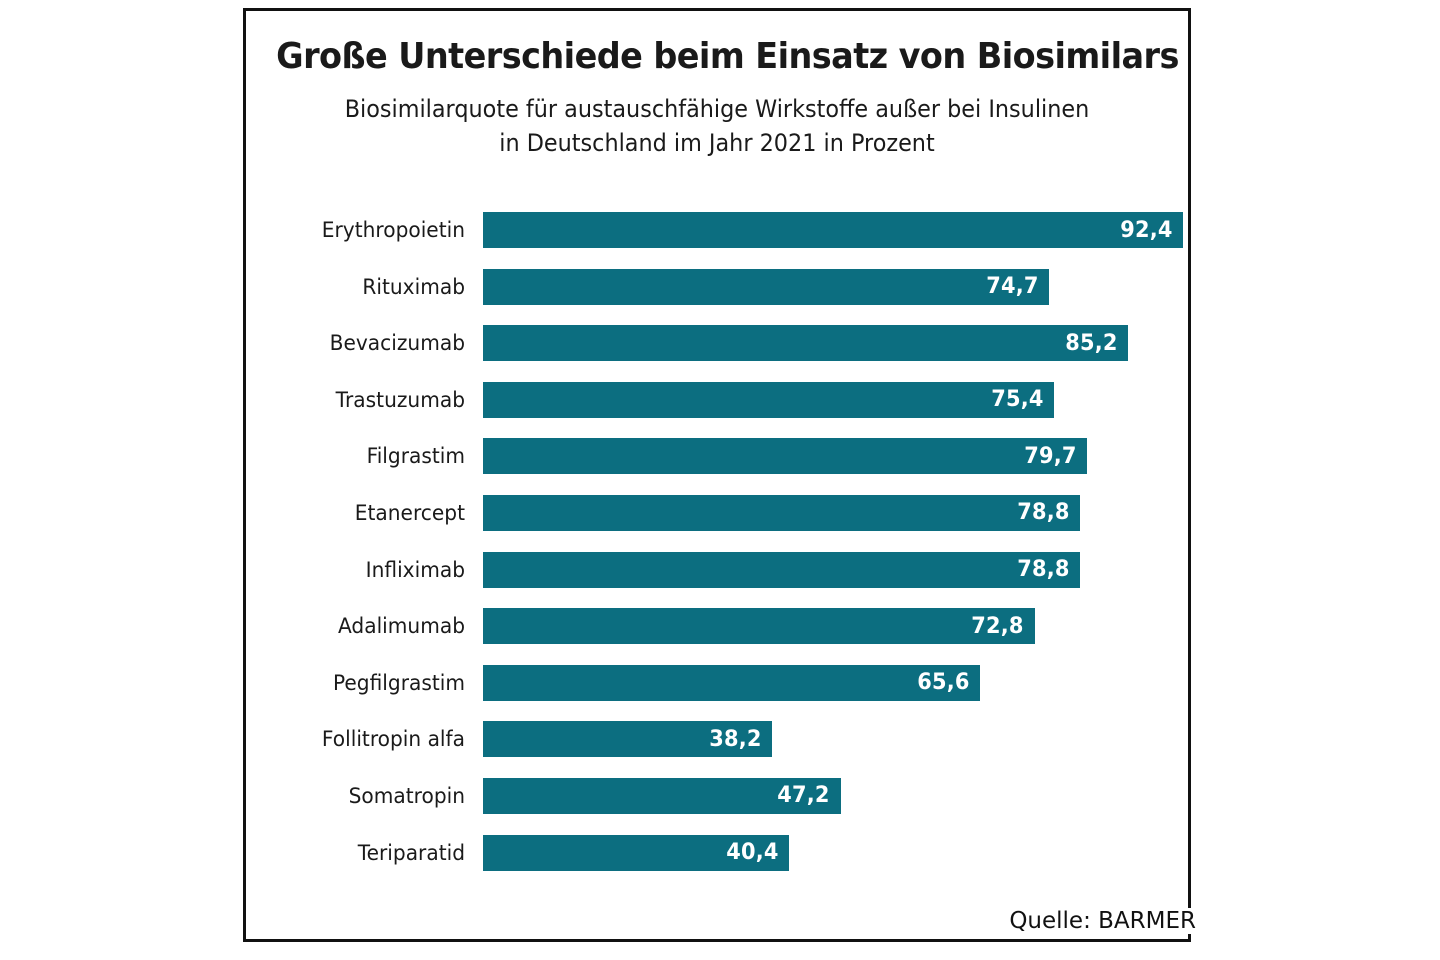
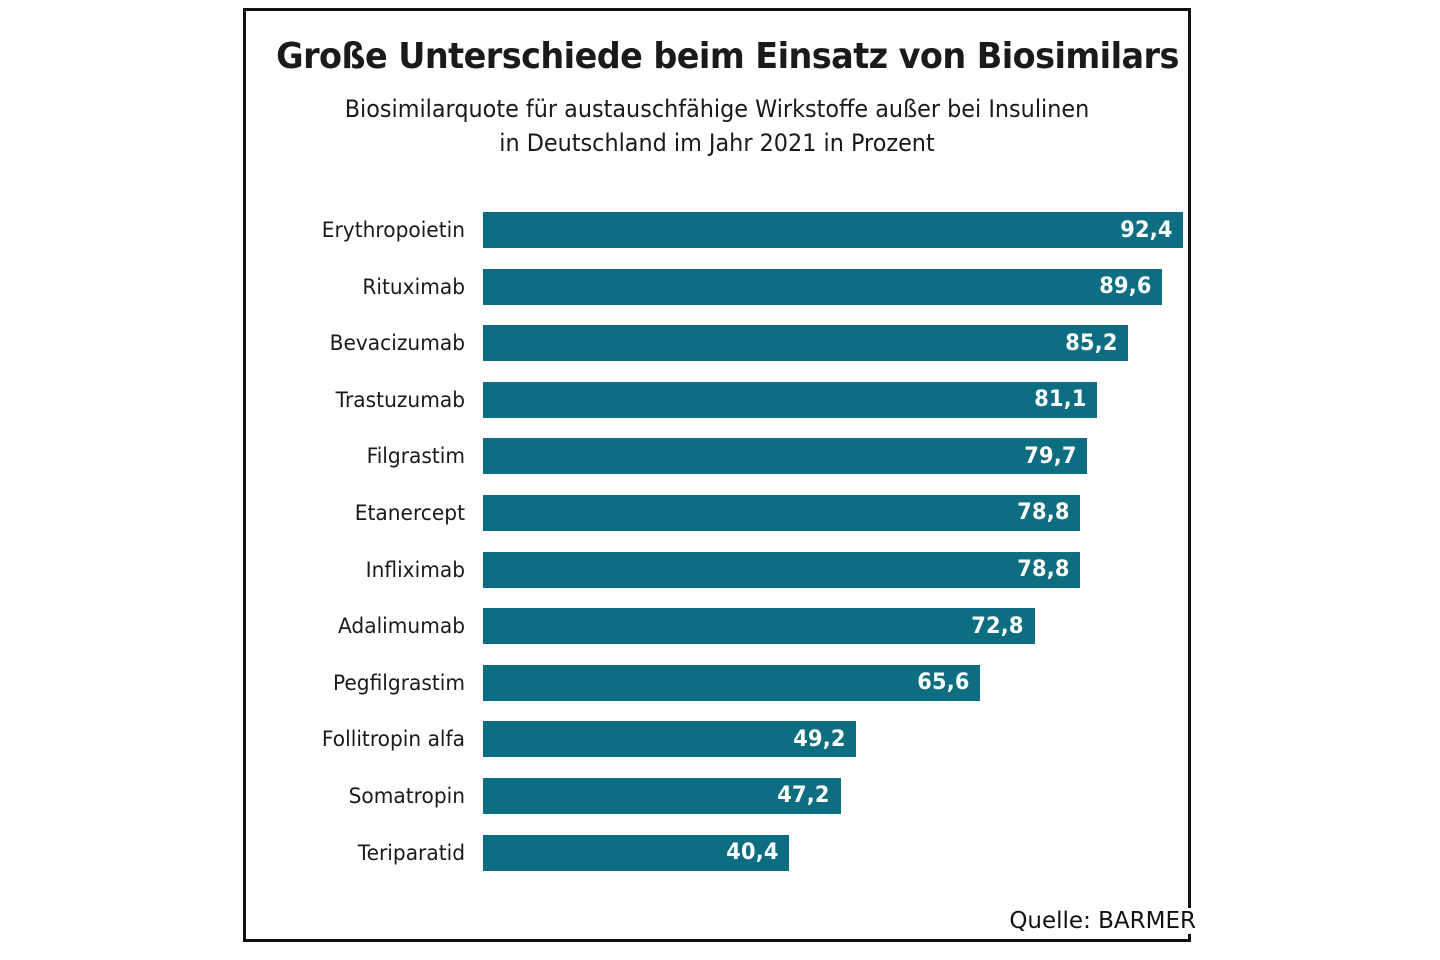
Rituximab: 74,7 -> 89,6
Trastuzumab: 75,4 -> 81,1
Follitropin alfa: 38,2 -> 49,2
